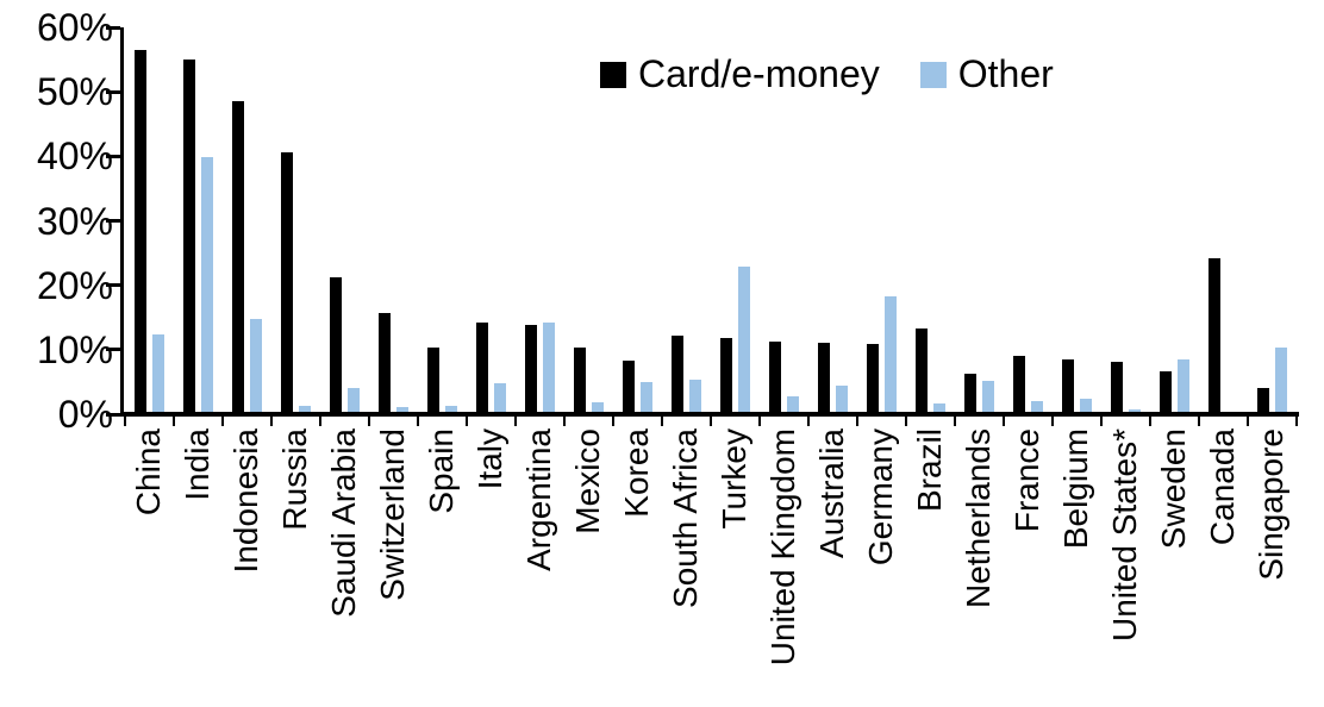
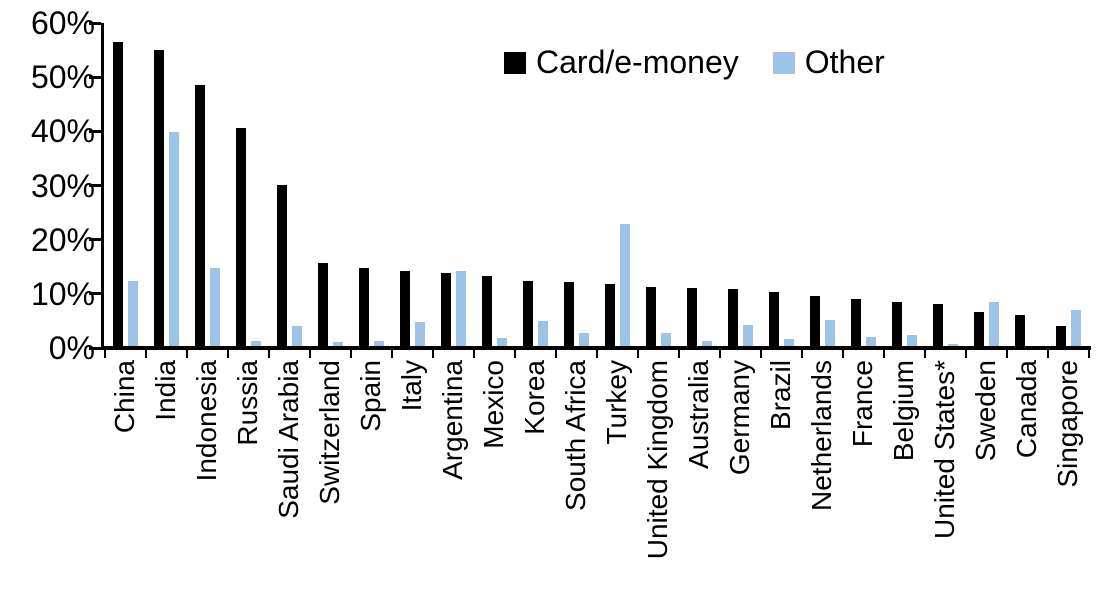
Card/e-money/Saudi Arabia: 21% -> 30%
Card/e-money/Spain: 10% -> 14%
Card/e-money/Mexico: 10% -> 13%
Card/e-money/Korea: 8% -> 12%
Other/South Africa: 5% -> 2%
Other/Australia: 4% -> 1%
Other/Germany: 18% -> 4%
Card/e-money/Brazil: 13% -> 10%
Card/e-money/Netherlands: 6% -> 9%
Card/e-money/Canada: 24% -> 6%
Other/Singapore: 10% -> 7%
